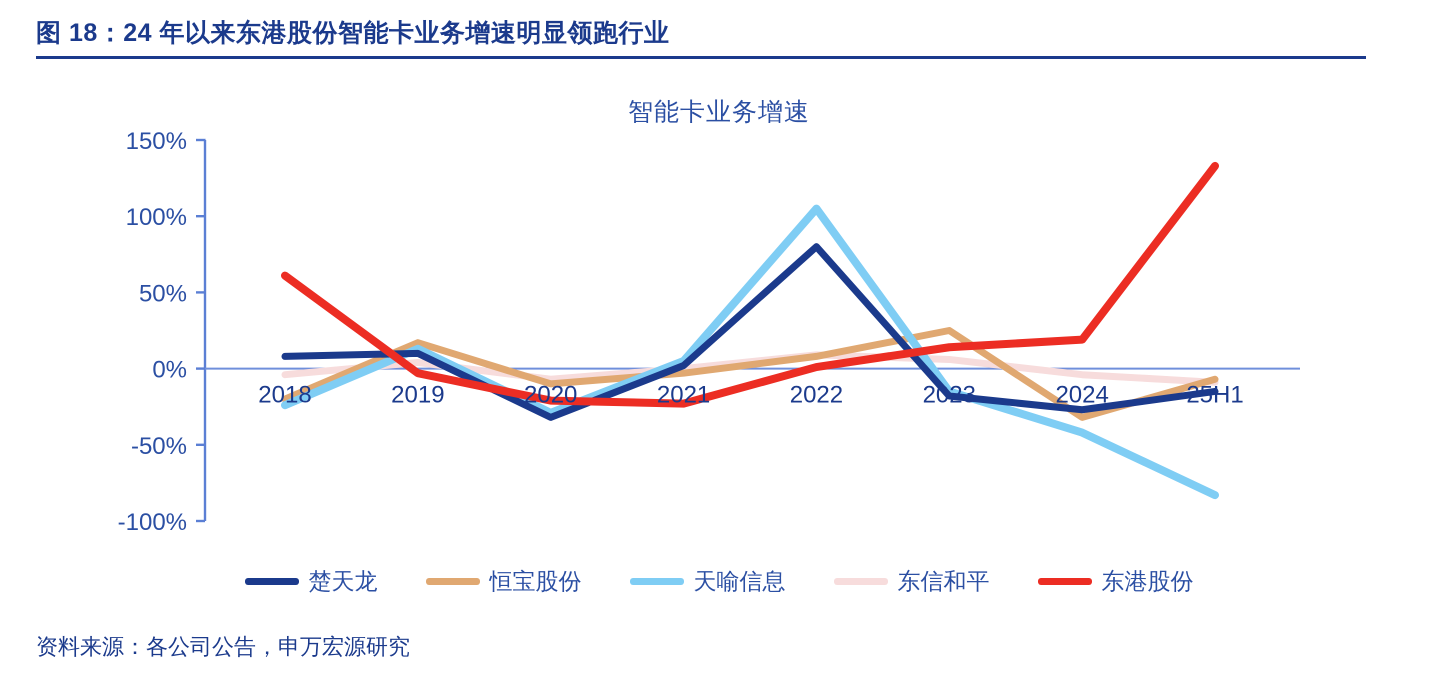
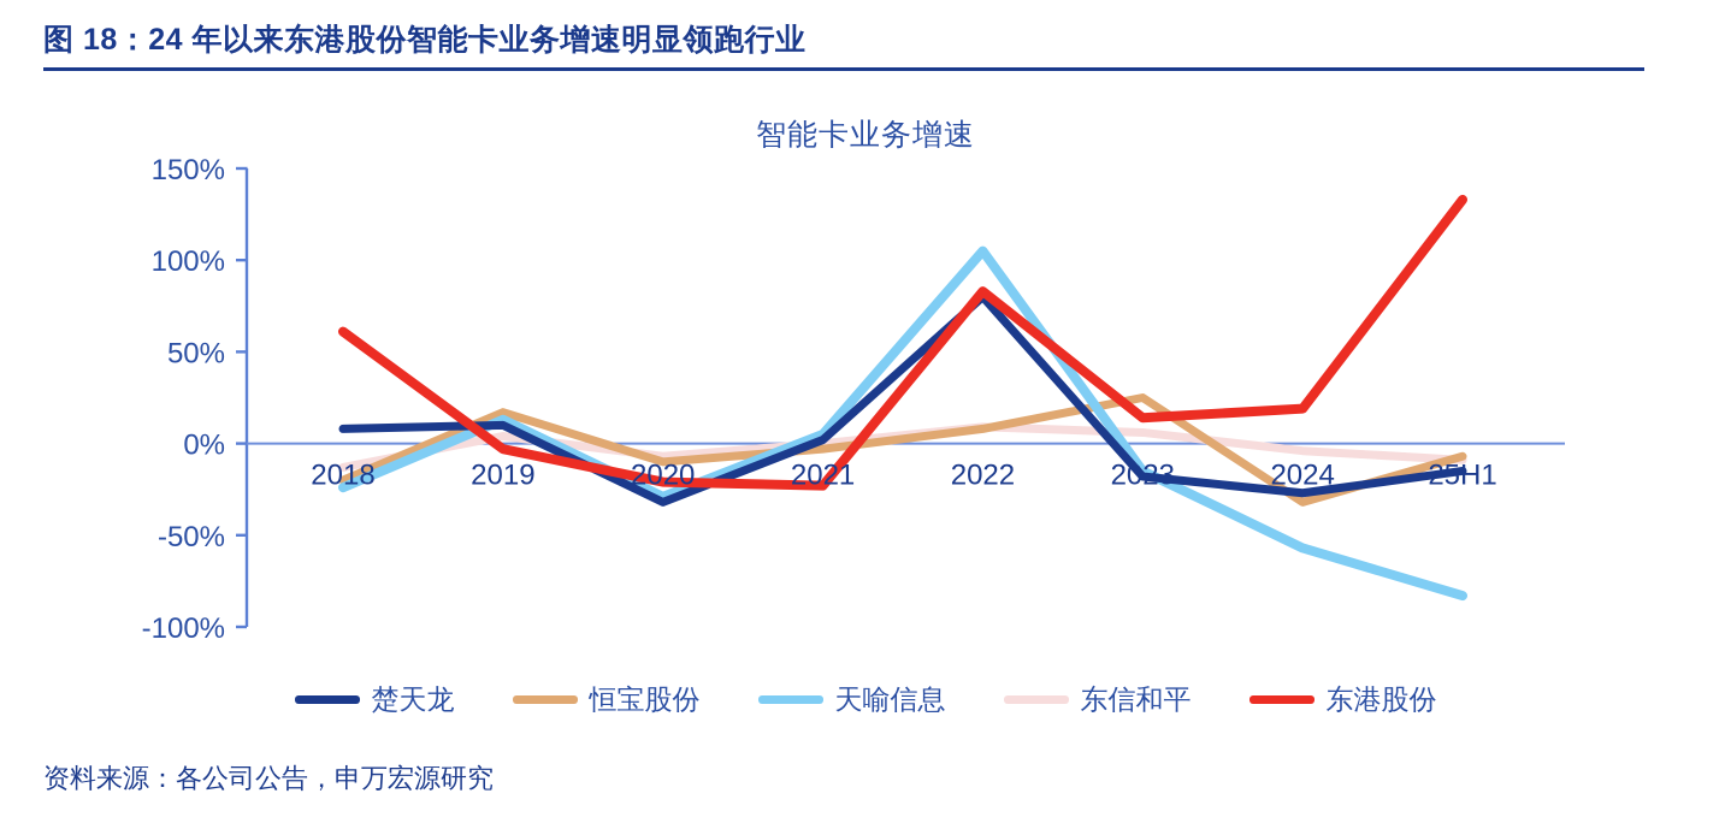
东信和平/2018: -4% -> -13%
东港股份/2022: 1% -> 83%
天喻信息/2024: -42% -> -57%
